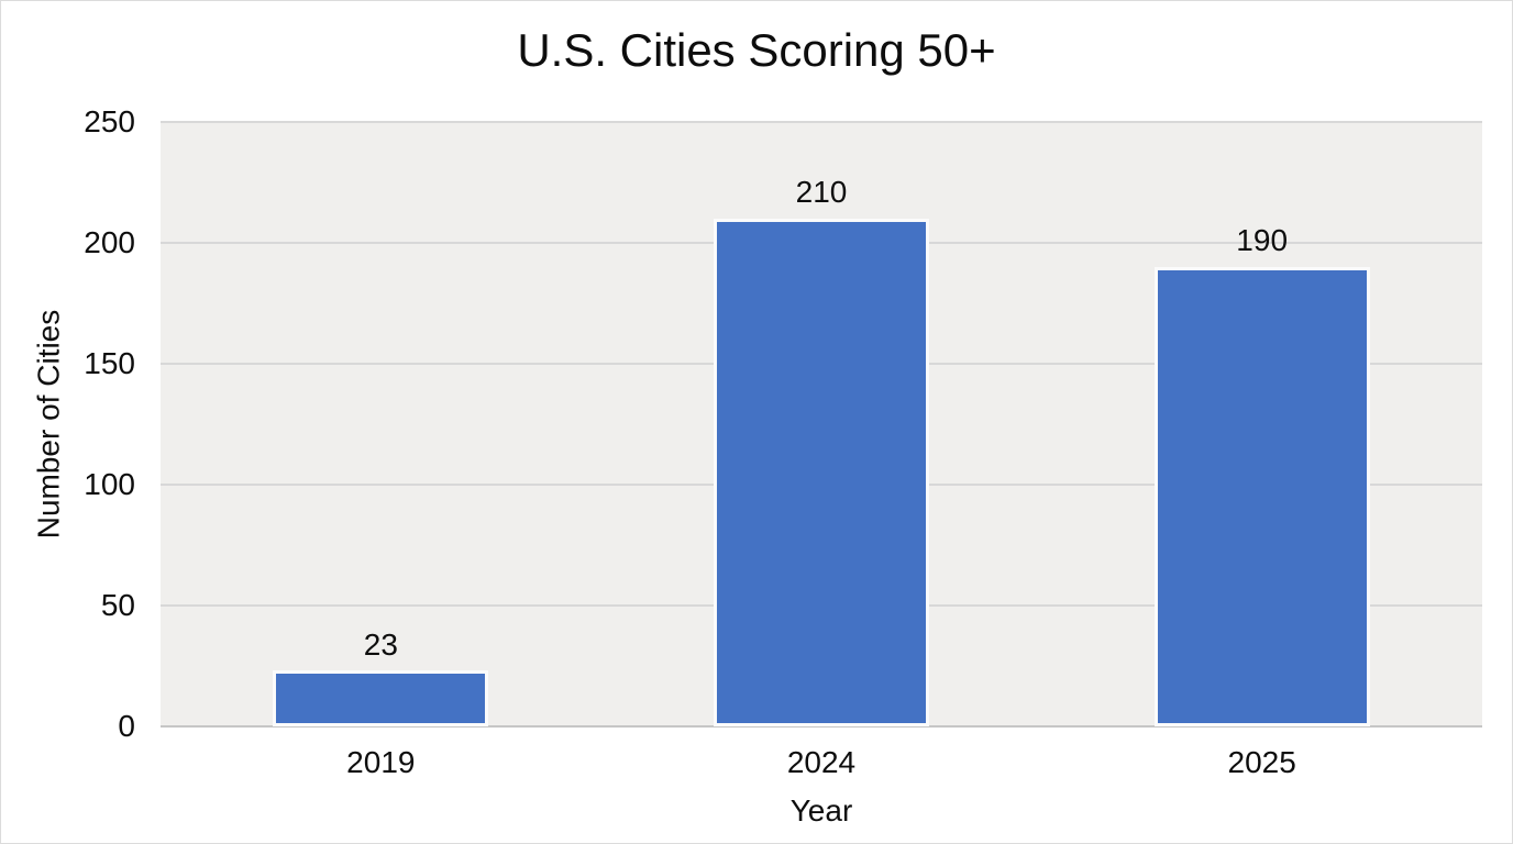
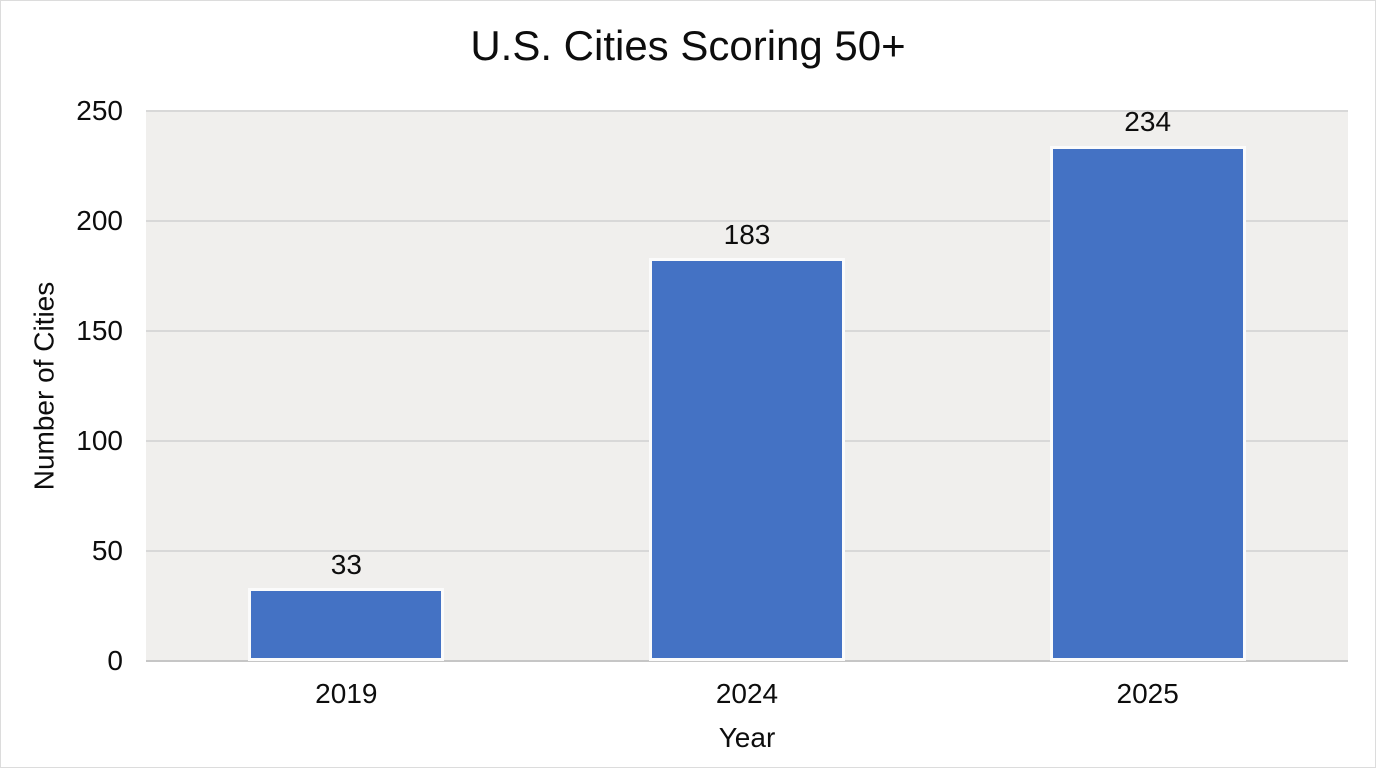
2019: 23 -> 33
2024: 210 -> 183
2025: 190 -> 234
